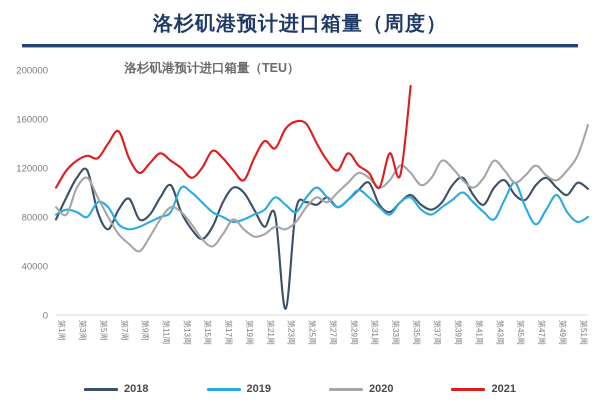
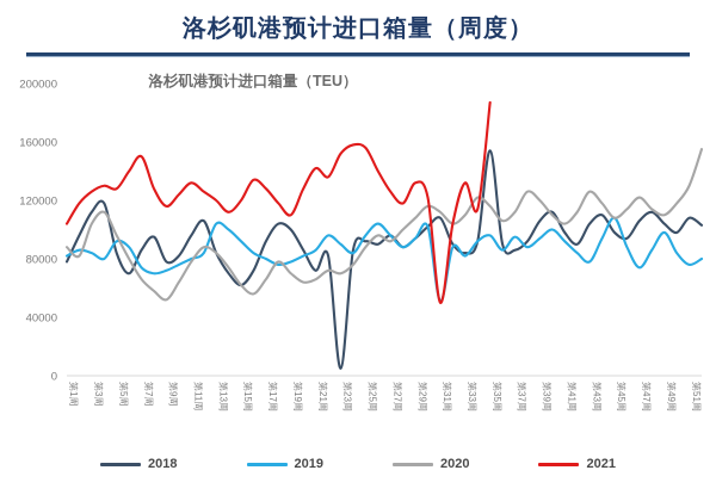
2019/第31周: 96000 -> 51000
2021/第31周: 116000 -> 50000
2018/第35周: 98000 -> 154000
2019/第37周: 82000 -> 95000
